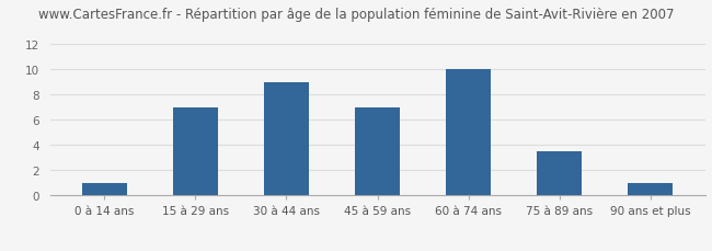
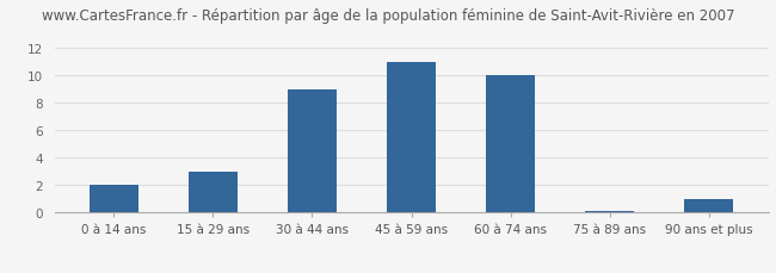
0 à 14 ans: 1.0 -> 2.0
15 à 29 ans: 7.0 -> 3.0
45 à 59 ans: 7.0 -> 11.0
75 à 89 ans: 3.5 -> 0.1
